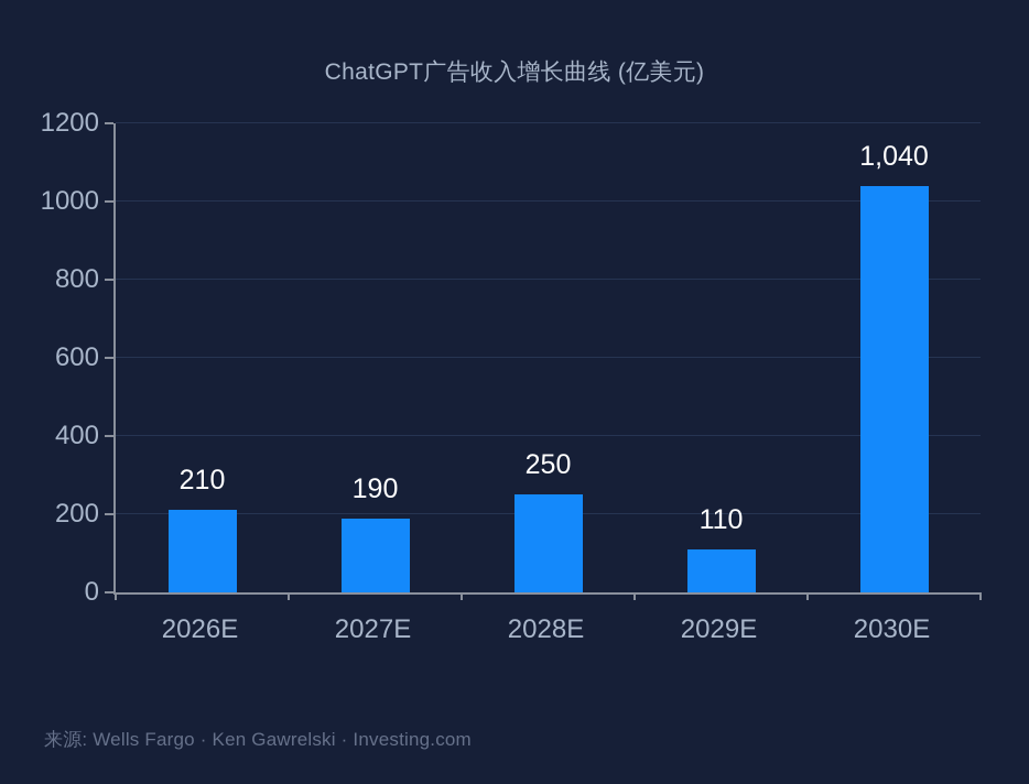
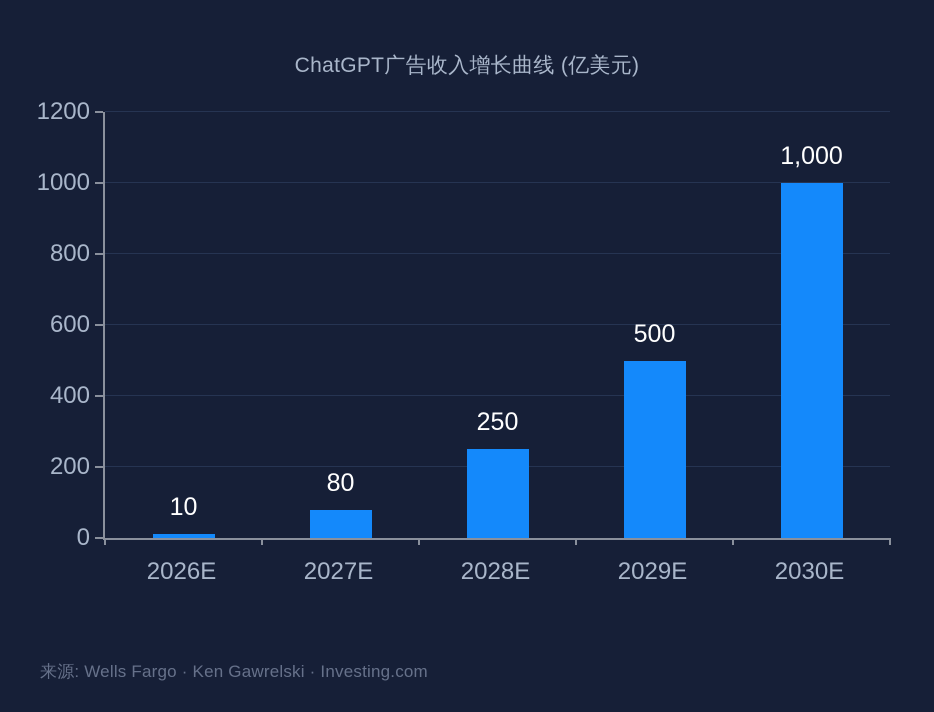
2026E: 210 -> 10
2027E: 190 -> 80
2029E: 110 -> 500
2030E: 1,040 -> 1,000
